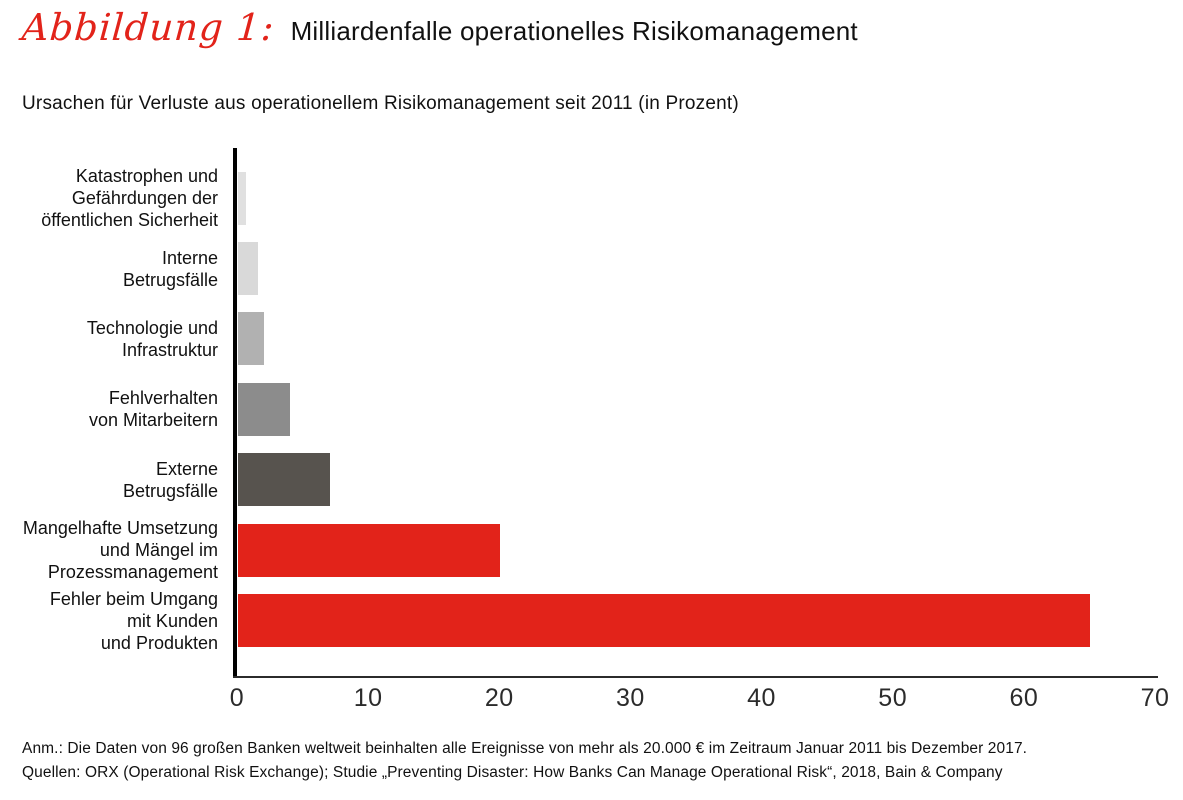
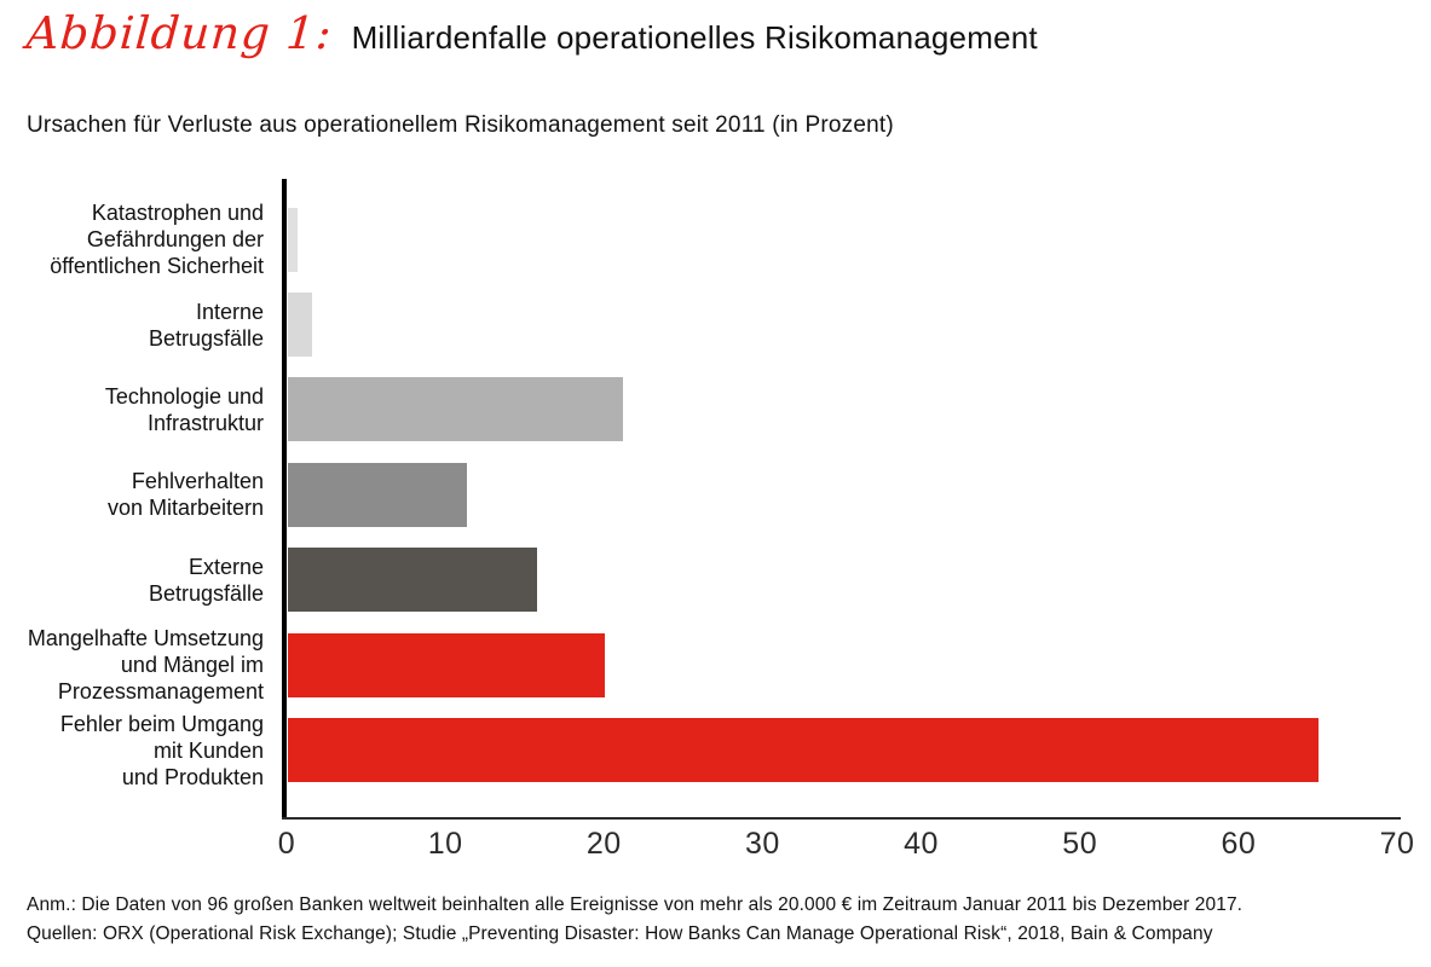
Technologie und Infrastruktur: 2.0 -> 21.1
Fehlverhalten von Mitarbeitern: 4.0 -> 11.3
Externe Betrugsfälle: 7.0 -> 15.7
